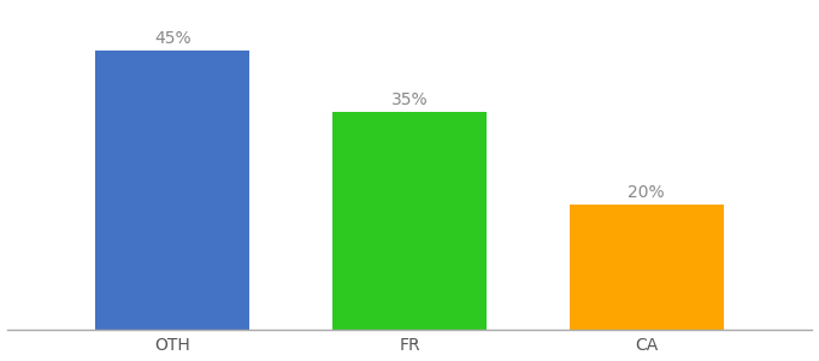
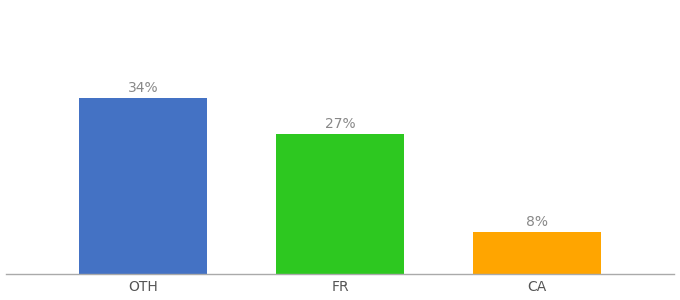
OTH: 45% -> 34%
FR: 35% -> 27%
CA: 20% -> 8%
